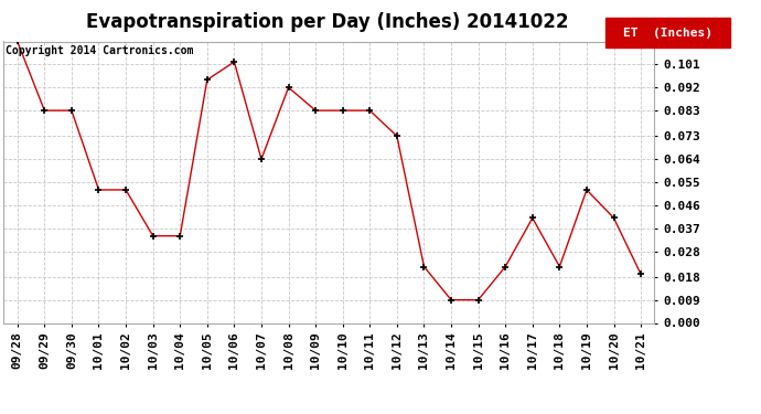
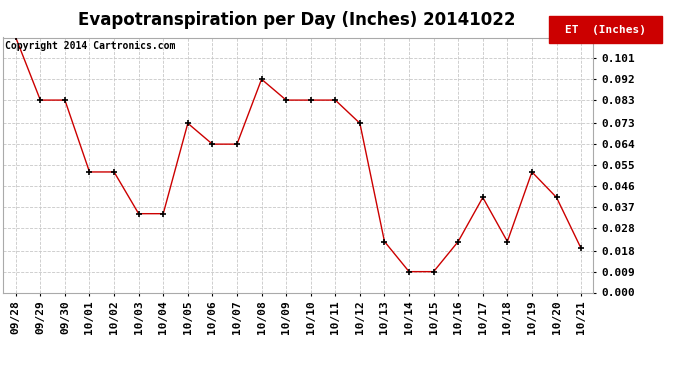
10/05: 0.095 -> 0.073
10/06: 0.102 -> 0.064
